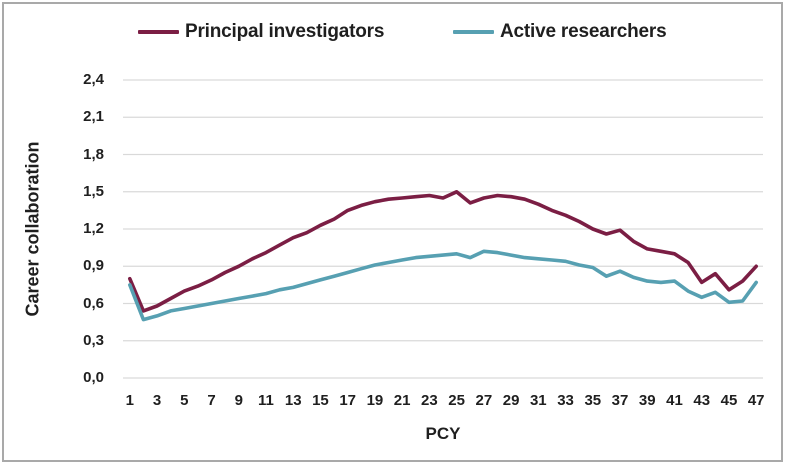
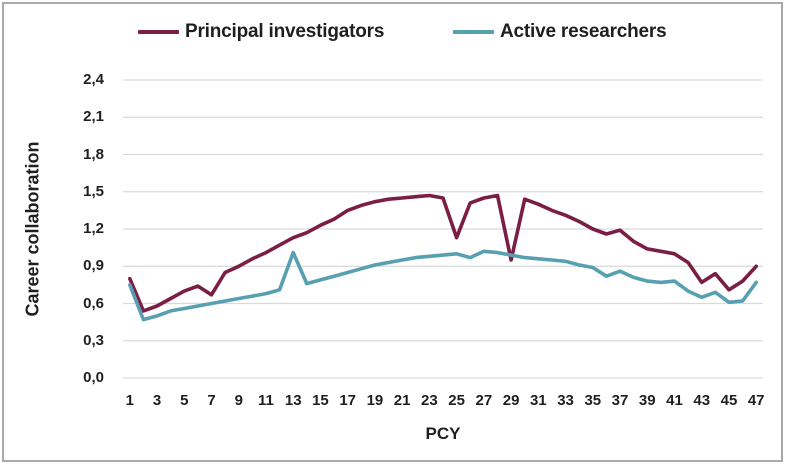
Principal investigators/7: 0,79 -> 0,67
Active researchers/13: 0,73 -> 1,01
Principal investigators/25: 1,50 -> 1,13
Principal investigators/29: 1,46 -> 0,95
